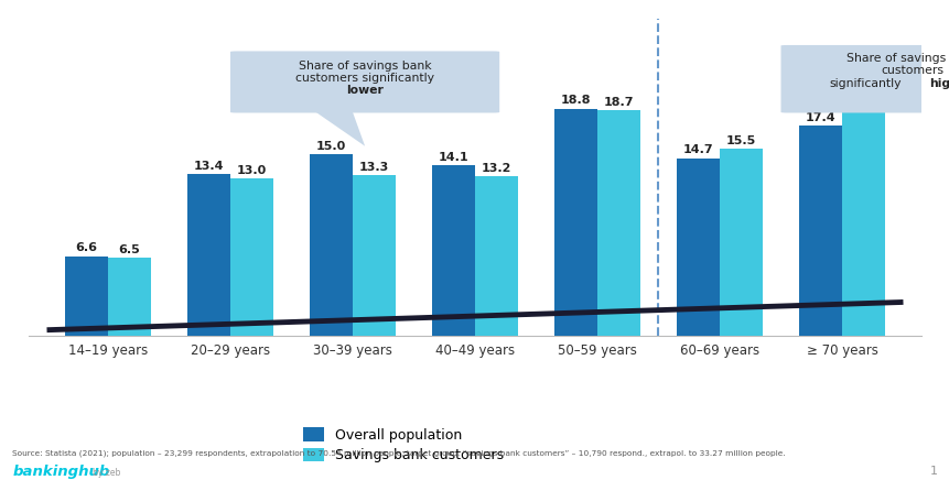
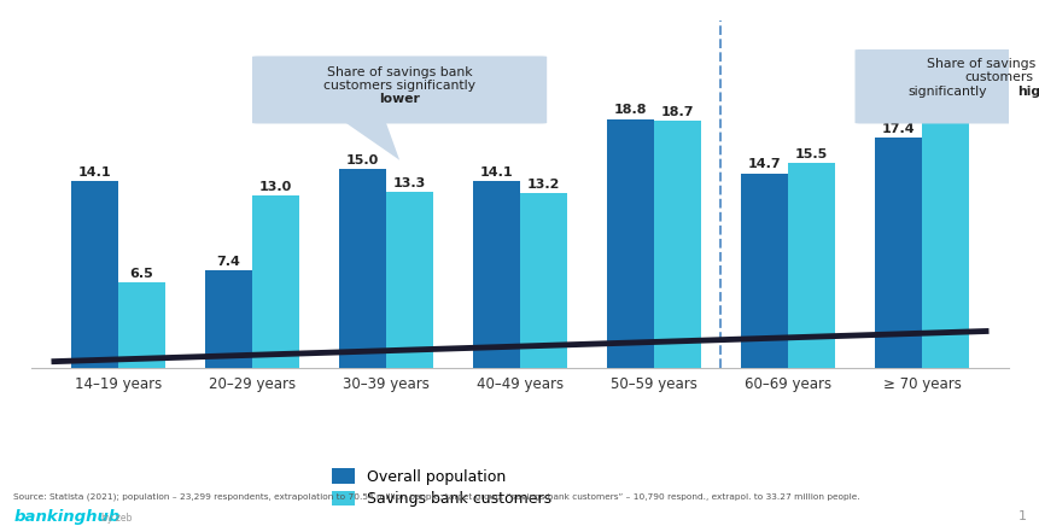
Overall population/14–19 years: 6.6 -> 14.1
Overall population/20–29 years: 13.4 -> 7.4
